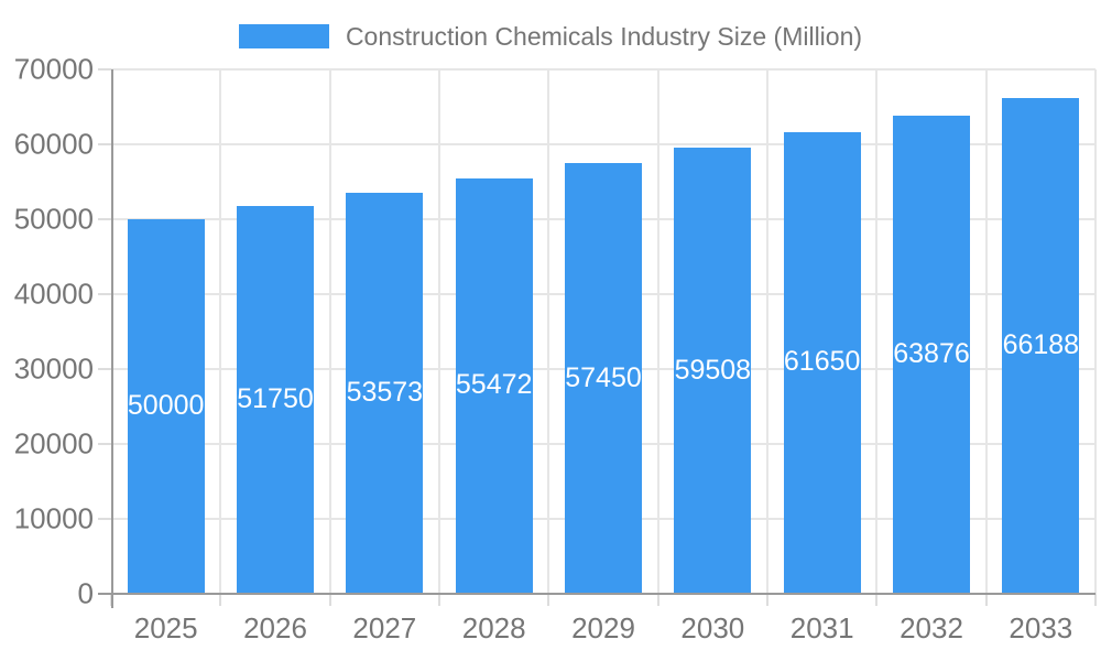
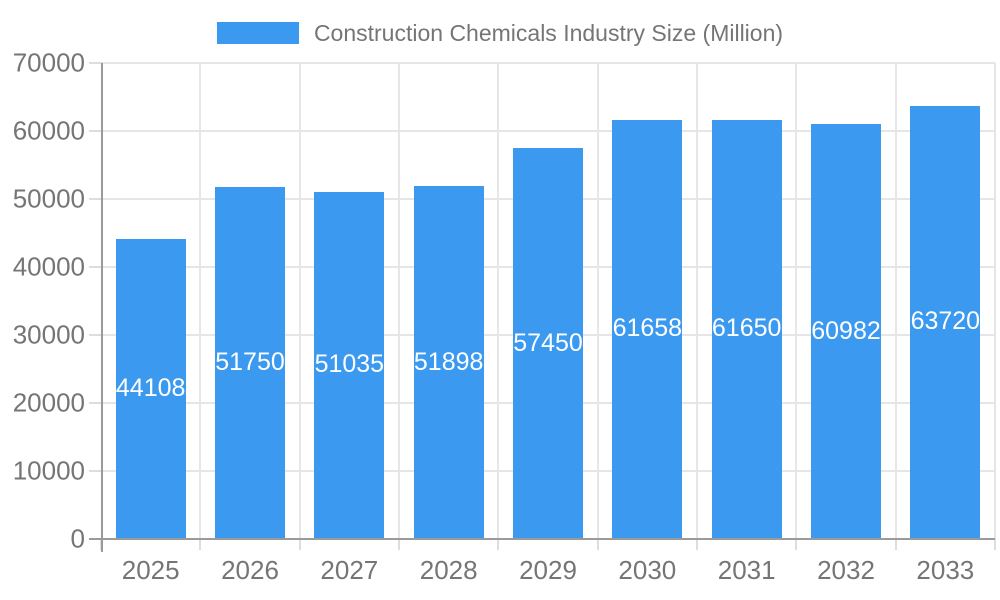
2025: 50000 -> 44108
2027: 53573 -> 51035
2028: 55472 -> 51898
2030: 59508 -> 61658
2032: 63876 -> 60982
2033: 66188 -> 63720
